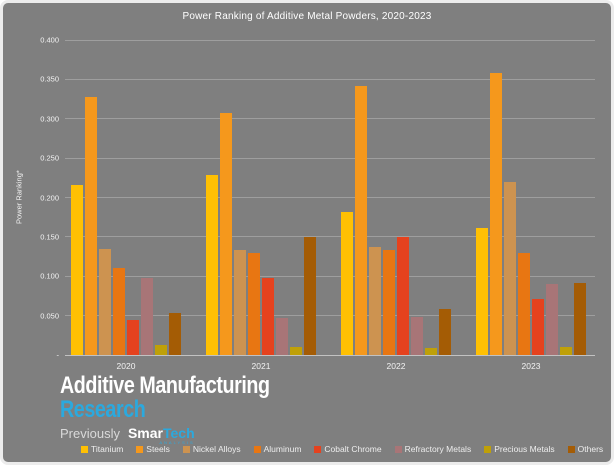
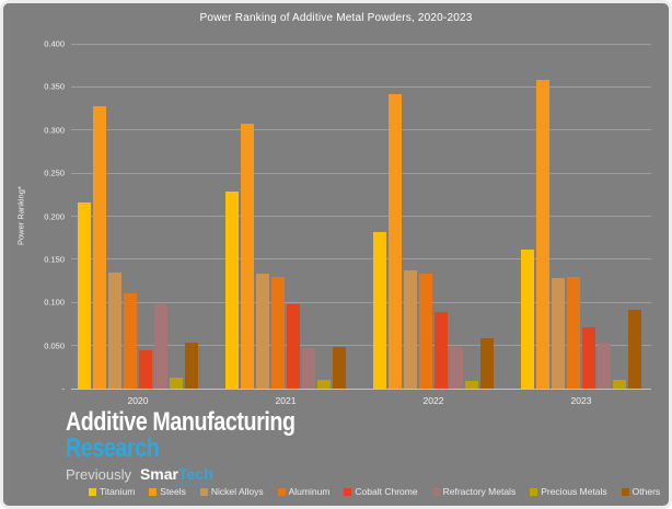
Others/2021: 0.15 -> 0.05
Cobalt Chrome/2022: 0.15 -> 0.09
Nickel Alloys/2023: 0.22 -> 0.13
Refractory Metals/2023: 0.09 -> 0.05
